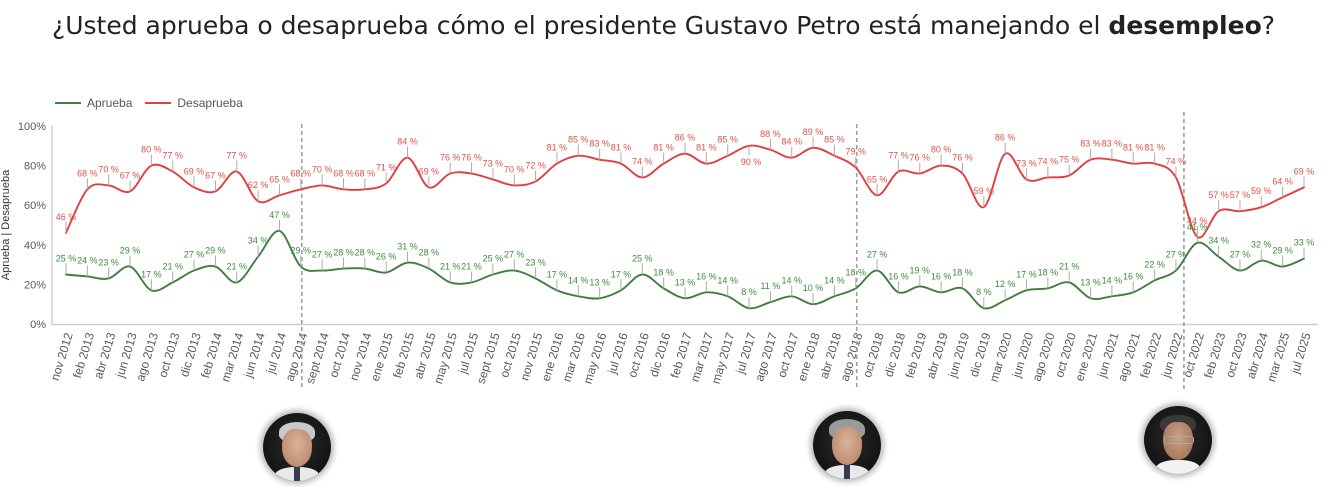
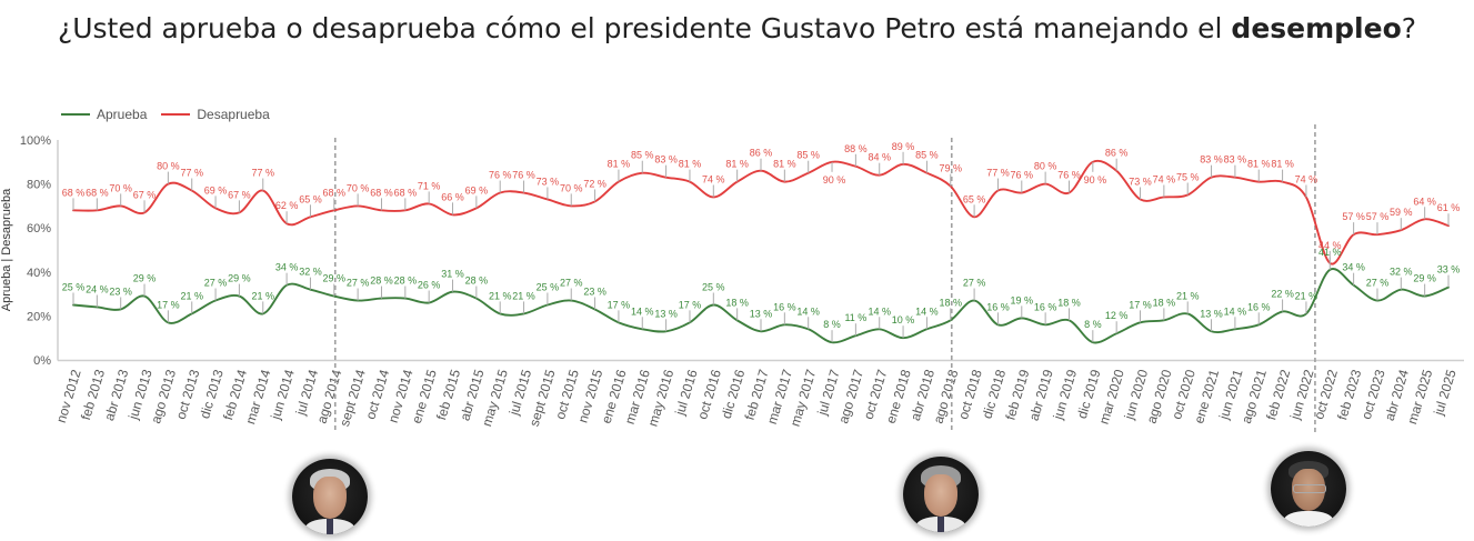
Desaprueba/nov 2012: 46 -> 68
Aprueba/jul 2014: 47 -> 32
Desaprueba/feb 2015: 84 -> 66
Desaprueba/dic 2019: 59 -> 90
Aprueba/jun 2022: 27 -> 21
Desaprueba/jul 2025: 69 -> 61
